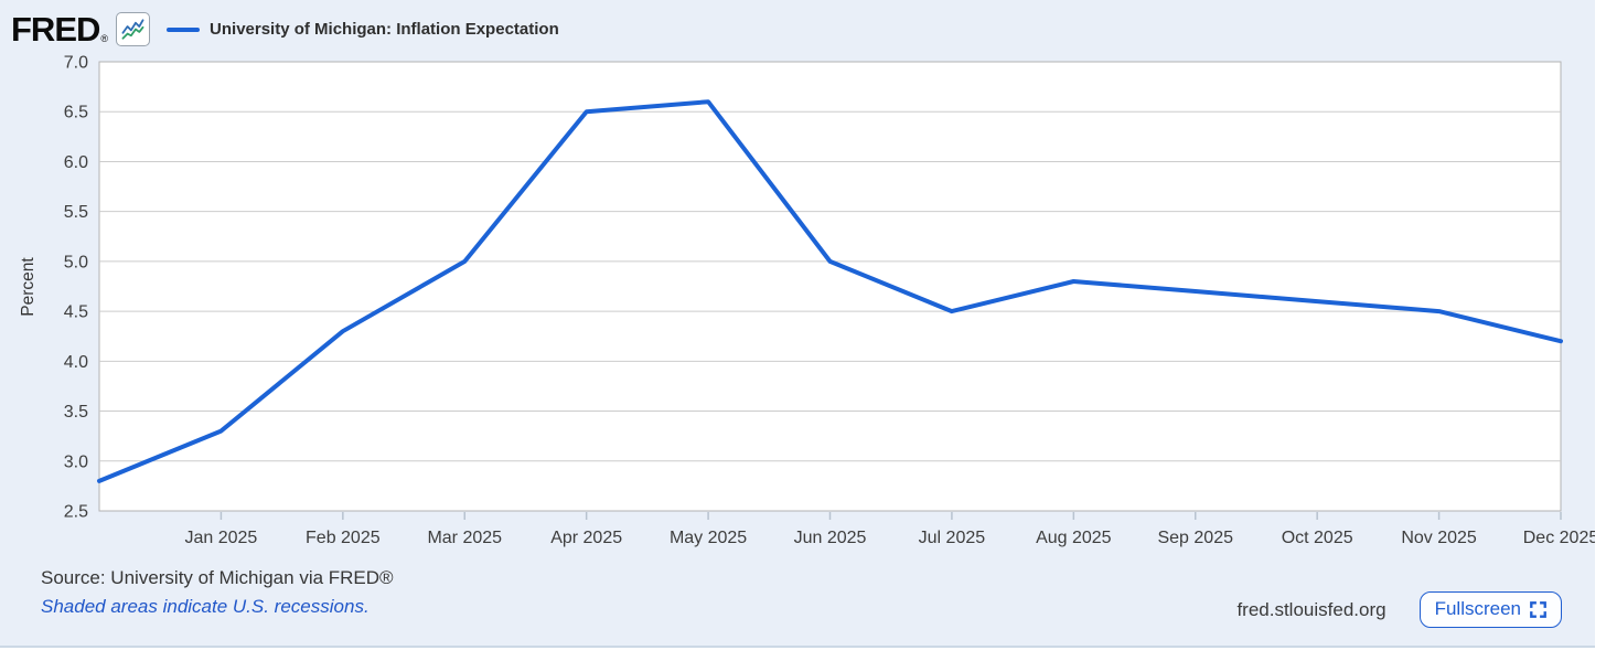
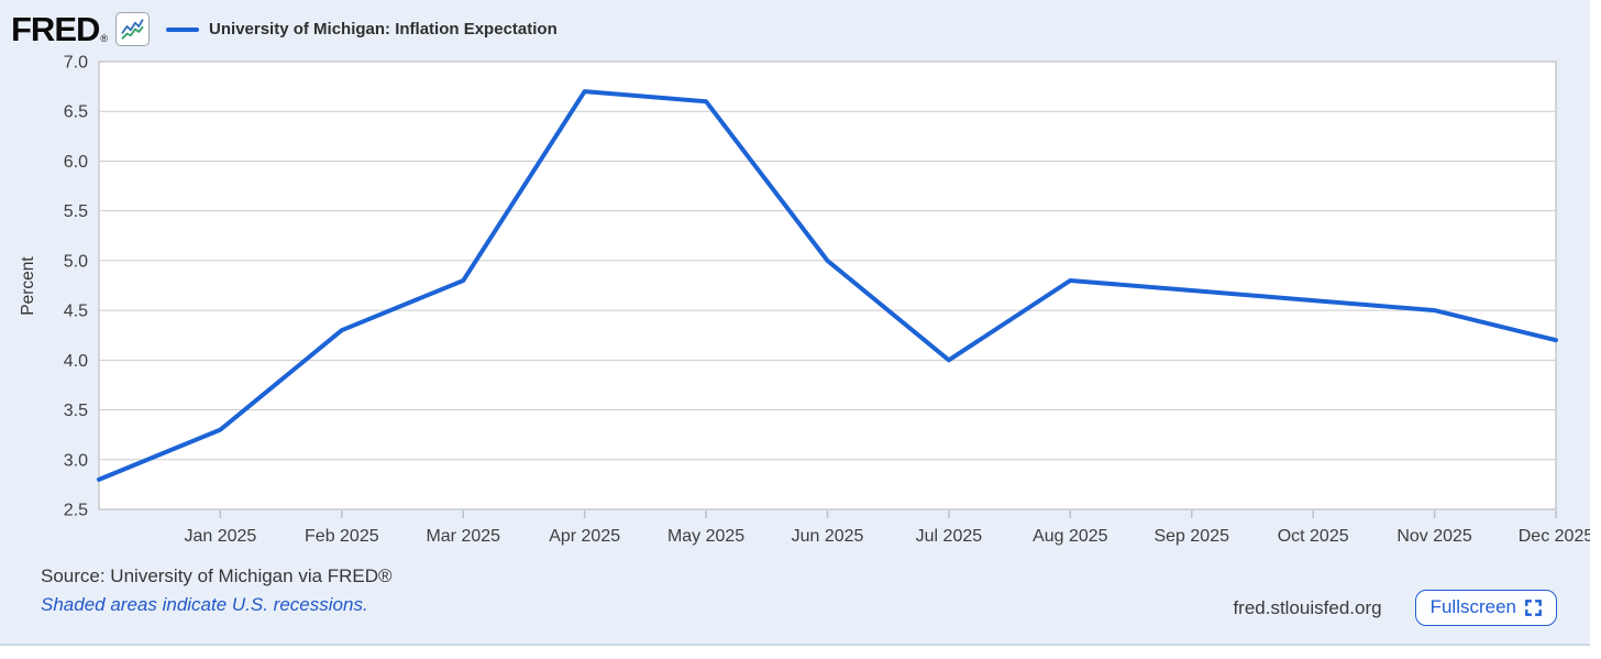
Mar 2025: 5.0 -> 4.8
Apr 2025: 6.5 -> 6.7
Jul 2025: 4.5 -> 4.0
